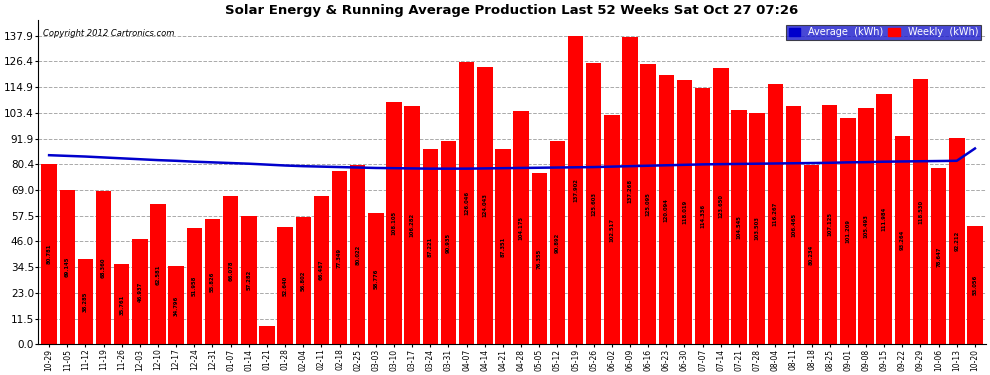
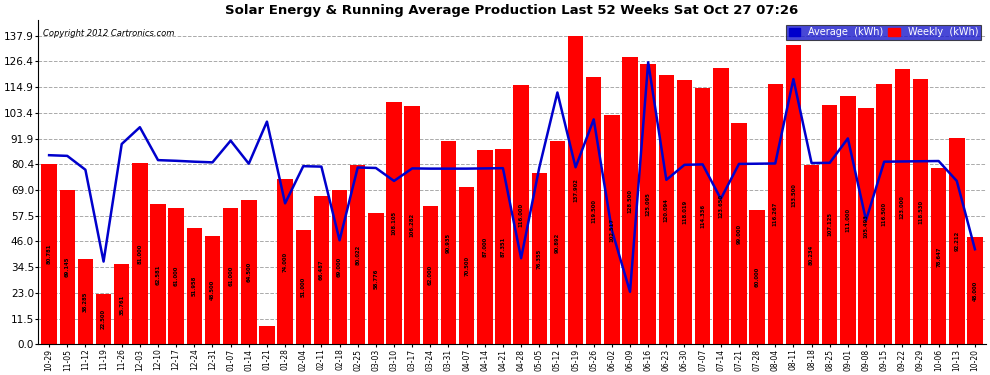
Average (kWh)/11-12: 83.9 -> 78.0
Weekly (kWh)/11-19: 68.4 -> 22.5
Average (kWh)/11-19: 83.5 -> 37.0
Average (kWh)/11-26: 83.1 -> 89.5
Weekly (kWh)/12-03: 46.9 -> 81.0
Average (kWh)/12-03: 82.7 -> 97.0
Weekly (kWh)/12-17: 34.8 -> 61.0
Weekly (kWh)/12-31: 55.8 -> 48.5
Weekly (kWh)/01-07: 66.1 -> 61.0
Average (kWh)/01-07: 81.0 -> 91.0
Weekly (kWh)/01-14: 57.3 -> 64.5
Average (kWh)/01-21: 80.3 -> 99.5
Weekly (kWh)/01-28: 52.6 -> 74.0
Average (kWh)/01-28: 79.9 -> 63.0
Weekly (kWh)/02-04: 56.8 -> 51.0
Weekly (kWh)/02-18: 77.3 -> 69.0
Average (kWh)/02-18: 79.2 -> 46.5
Average (kWh)/03-10: 78.7 -> 73.0
Weekly (kWh)/03-24: 87.2 -> 62.0
Weekly (kWh)/04-07: 126.0 -> 70.5
Weekly (kWh)/04-14: 124.0 -> 87.0
Weekly (kWh)/04-28: 104.2 -> 116.0
Average (kWh)/04-28: 78.8 -> 38.5
Average (kWh)/05-12: 79.0 -> 112.5
Weekly (kWh)/05-26: 125.6 -> 119.5
Average (kWh)/05-26: 79.2 -> 100.5
Average (kWh)/06-02: 79.4 -> 51.0
Weekly (kWh)/06-09: 137.3 -> 128.5
Average (kWh)/06-09: 79.6 -> 23.5
Average (kWh)/06-16: 79.8 -> 126.0
Average (kWh)/06-23: 80.0 -> 73.5
Average (kWh)/07-14: 80.5 -> 65.0
Weekly (kWh)/07-21: 104.5 -> 99.0
Weekly (kWh)/07-28: 103.5 -> 60.0
Weekly (kWh)/08-11: 106.5 -> 133.5
Average (kWh)/08-11: 80.9 -> 118.5
Weekly (kWh)/09-01: 101.2 -> 111.0
Average (kWh)/09-01: 81.3 -> 92.0
Average (kWh)/09-08: 81.4 -> 55.5
Weekly (kWh)/09-15: 112.0 -> 116.5
Weekly (kWh)/09-22: 93.3 -> 123.0
Average (kWh)/10-13: 82.0 -> 73.0
Weekly (kWh)/10-20: 53.1 -> 48.0
Average (kWh)/10-20: 87.5 -> 42.5
